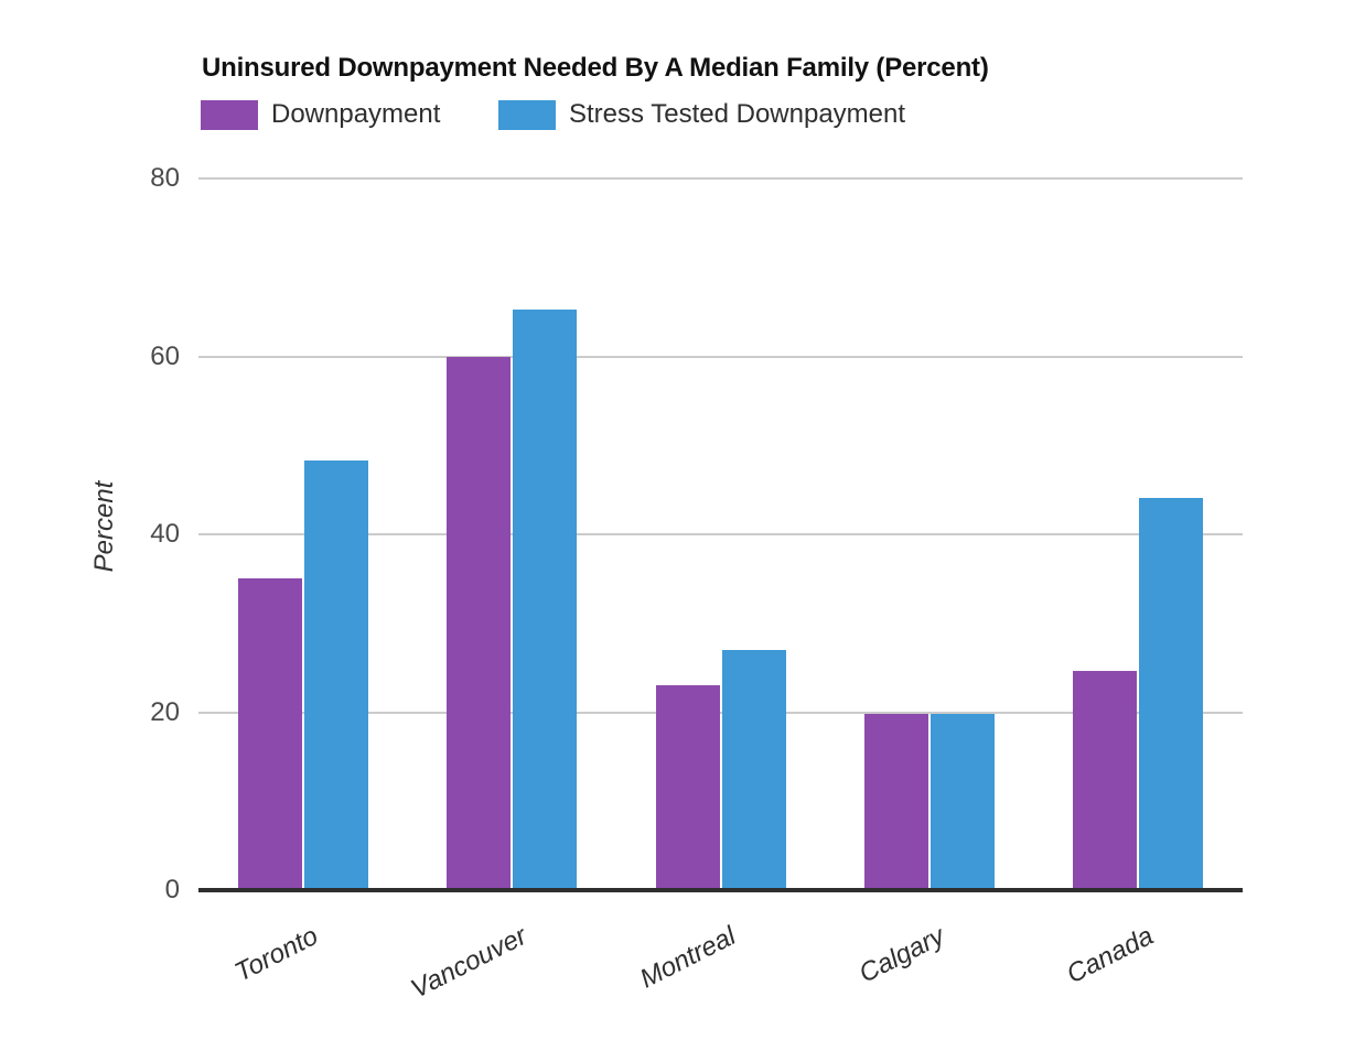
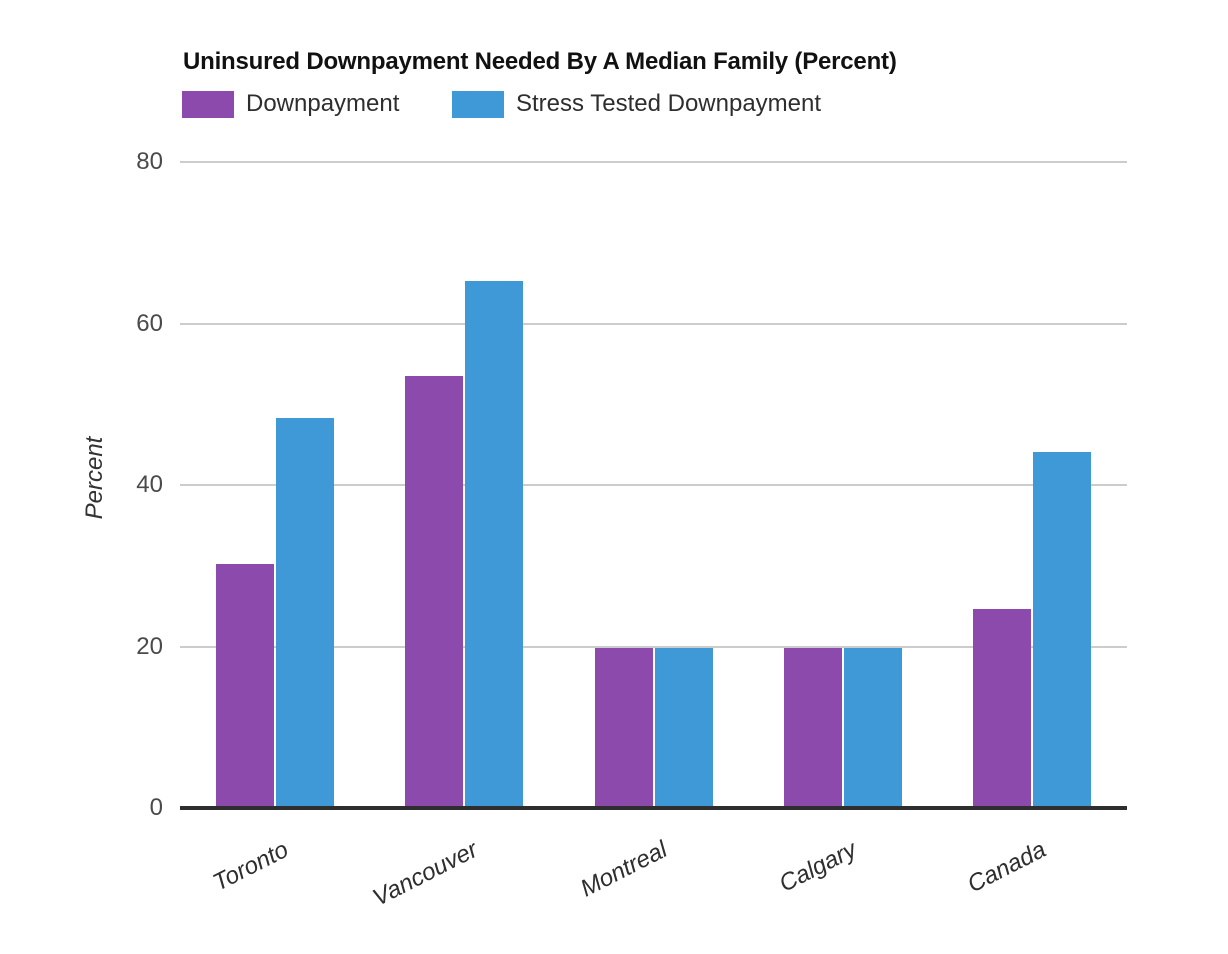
Downpayment/Toronto: 35 -> 30
Downpayment/Vancouver: 60 -> 54
Downpayment/Montreal: 23 -> 20
Stress Tested Downpayment/Montreal: 27 -> 20
